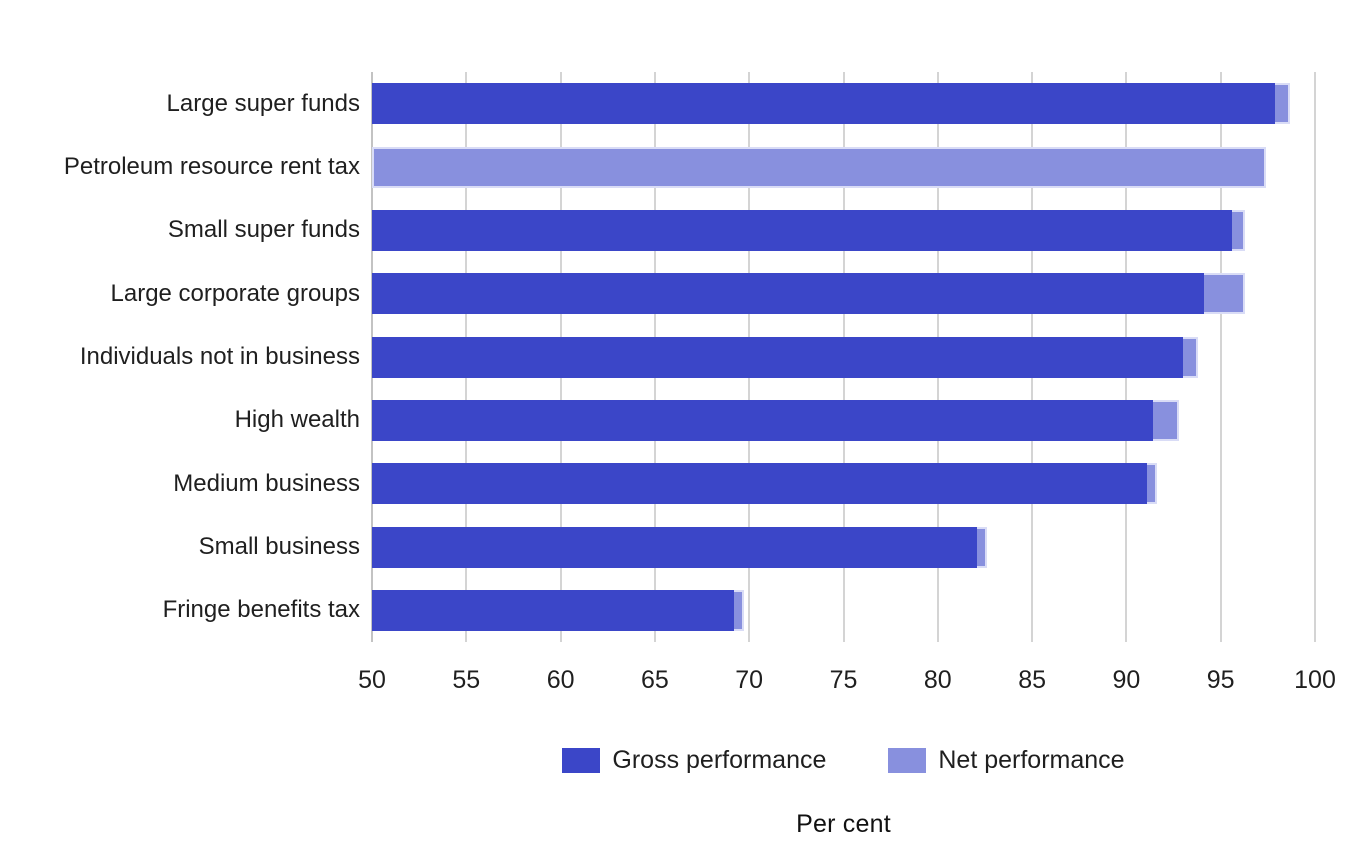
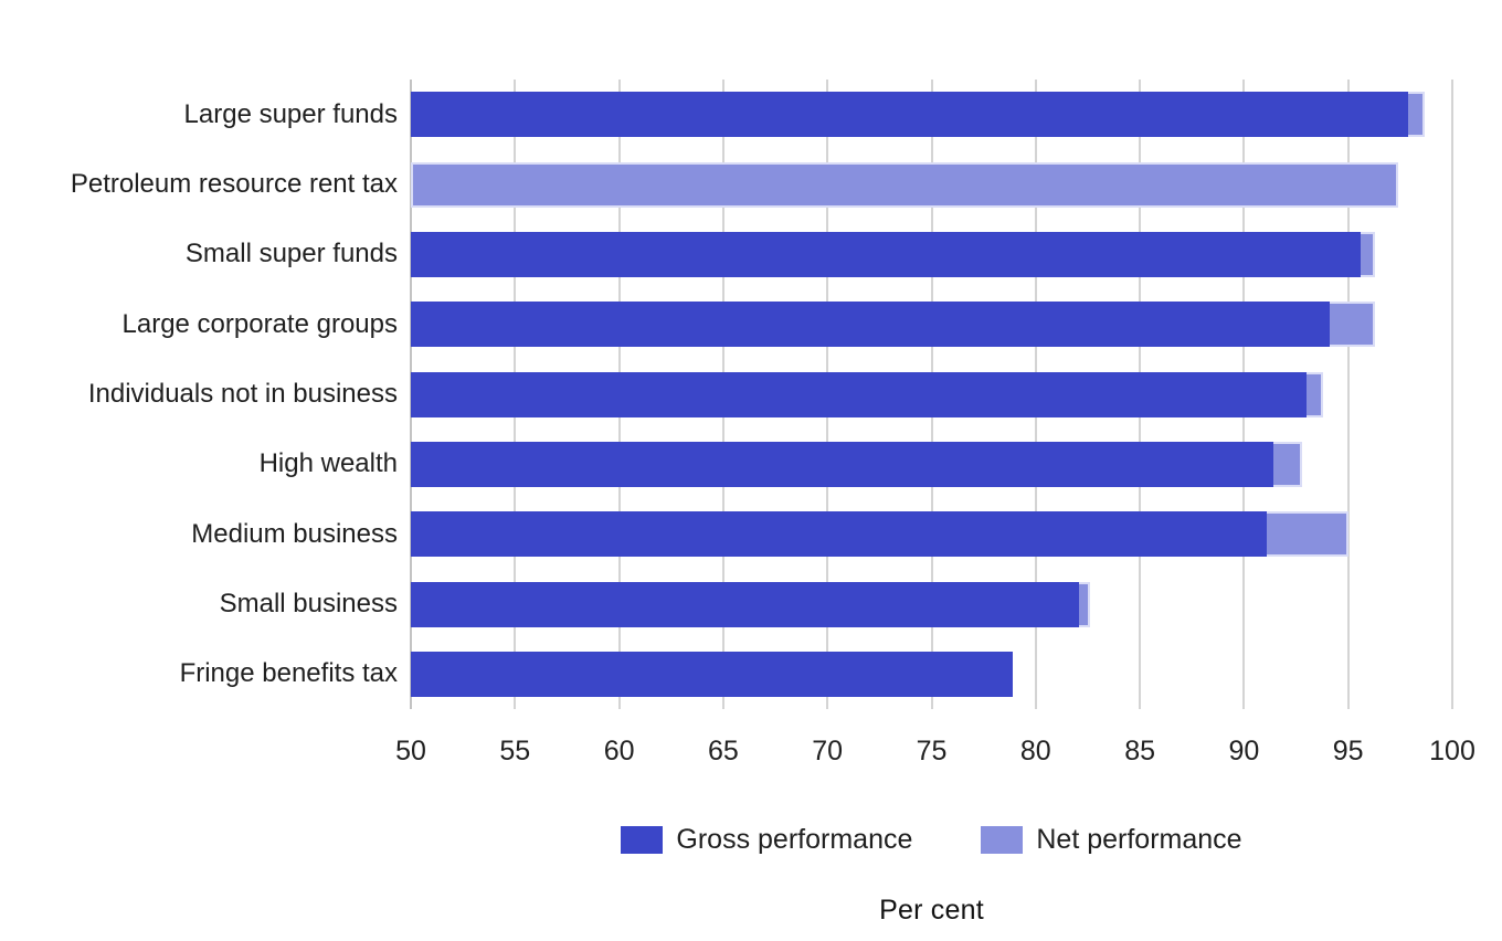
Net performance/Medium business: 91.6 -> 95.0
Gross performance/Fringe benefits tax: 69.2 -> 78.9
Net performance/Fringe benefits tax: 69.7 -> 71.6
